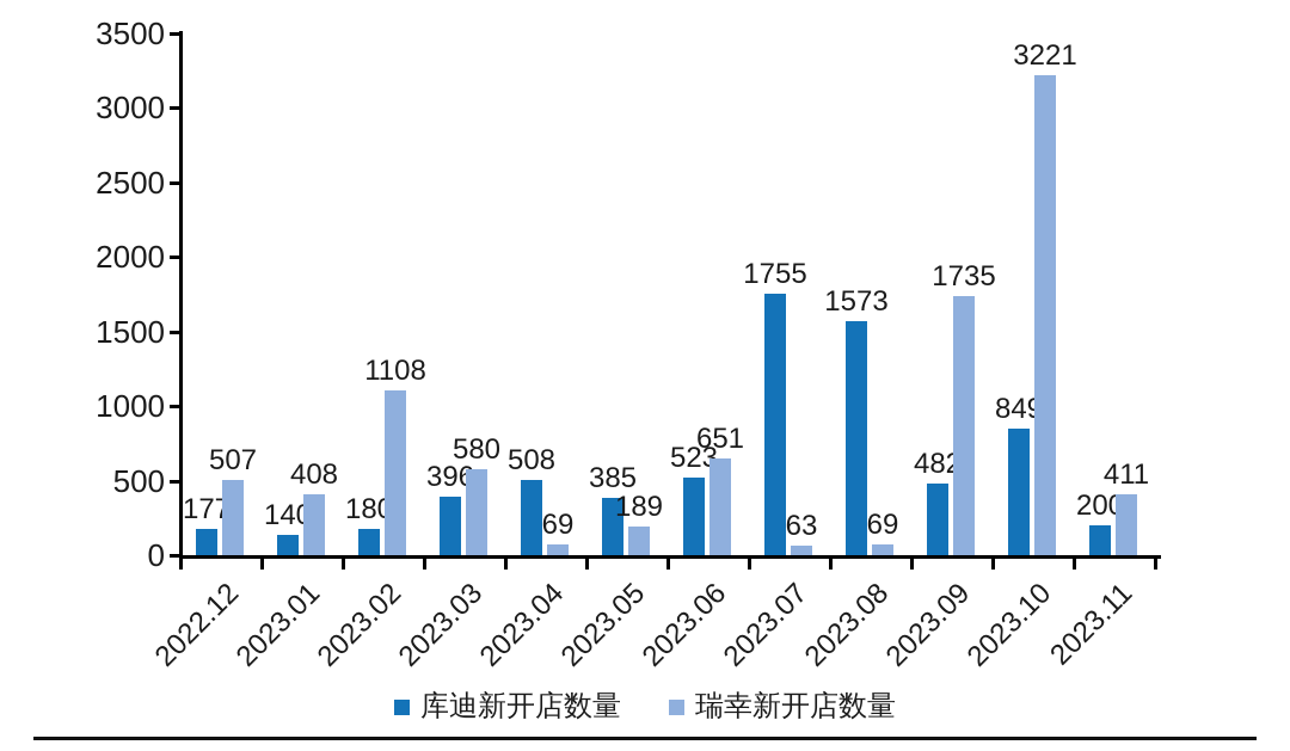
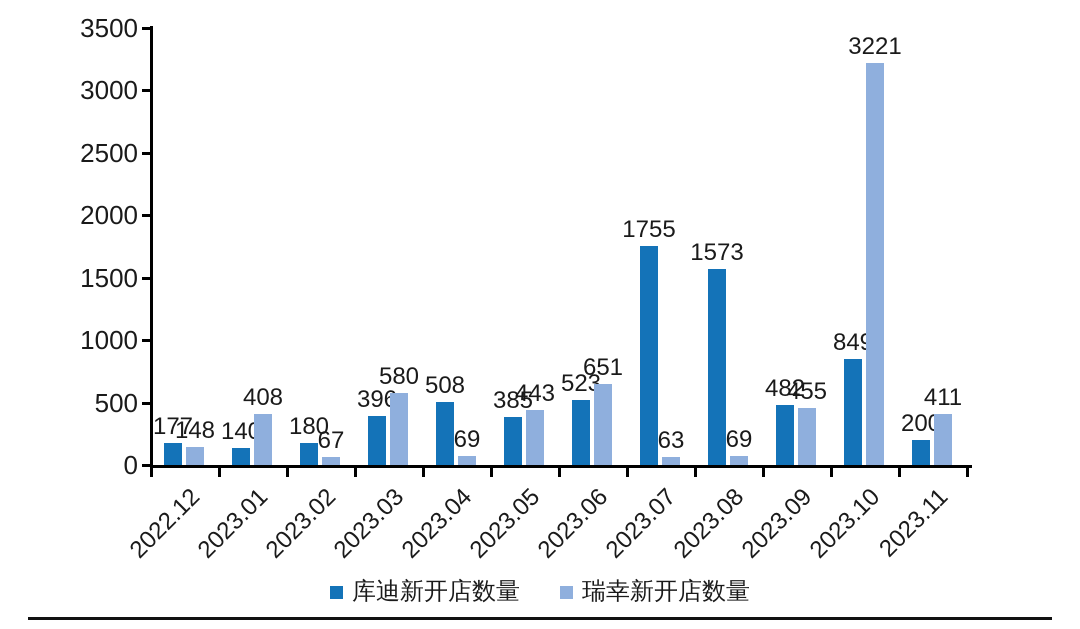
瑞幸新开店数量/2022.12: 507 -> 148
瑞幸新开店数量/2023.02: 1108 -> 67
瑞幸新开店数量/2023.05: 189 -> 443
瑞幸新开店数量/2023.09: 1735 -> 455
